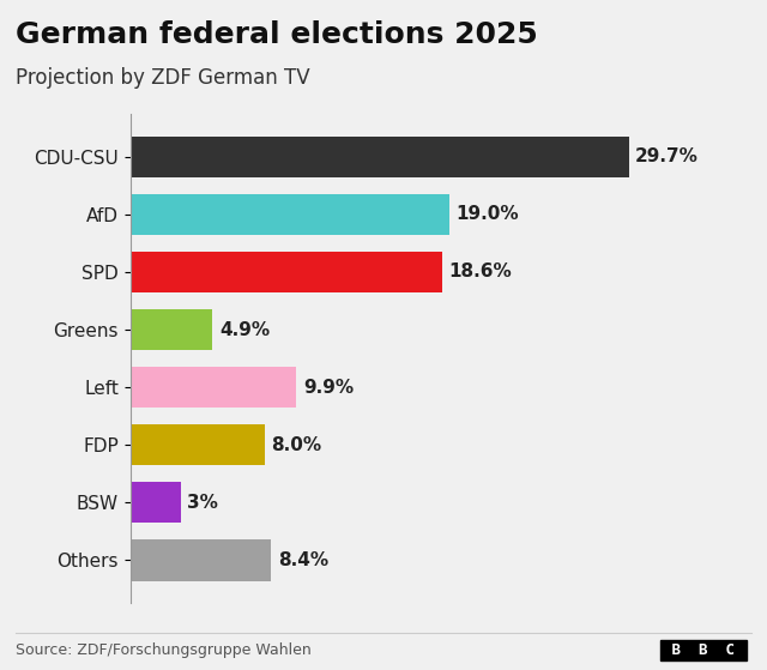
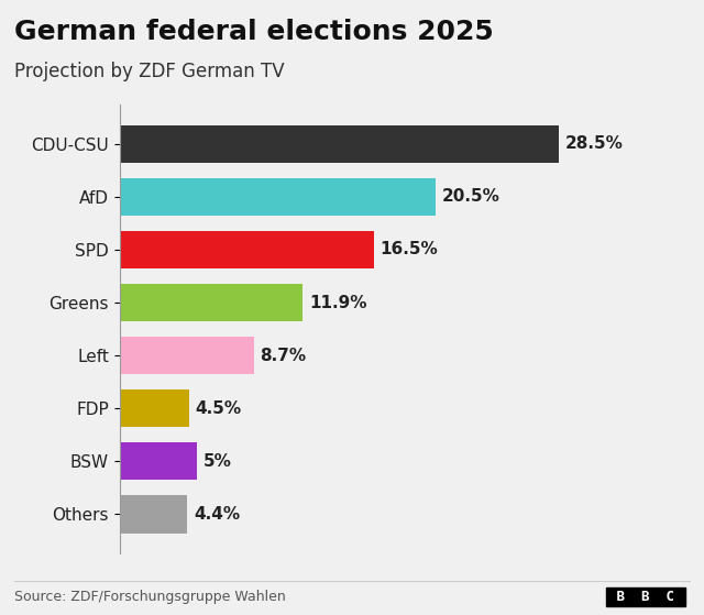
CDU-CSU: 29.7% -> 28.5%
AfD: 19.0% -> 20.5%
SPD: 18.6% -> 16.5%
Greens: 4.9% -> 11.9%
Left: 9.9% -> 8.7%
FDP: 8.0% -> 4.5%
BSW: 3% -> 5%
Others: 8.4% -> 4.4%
